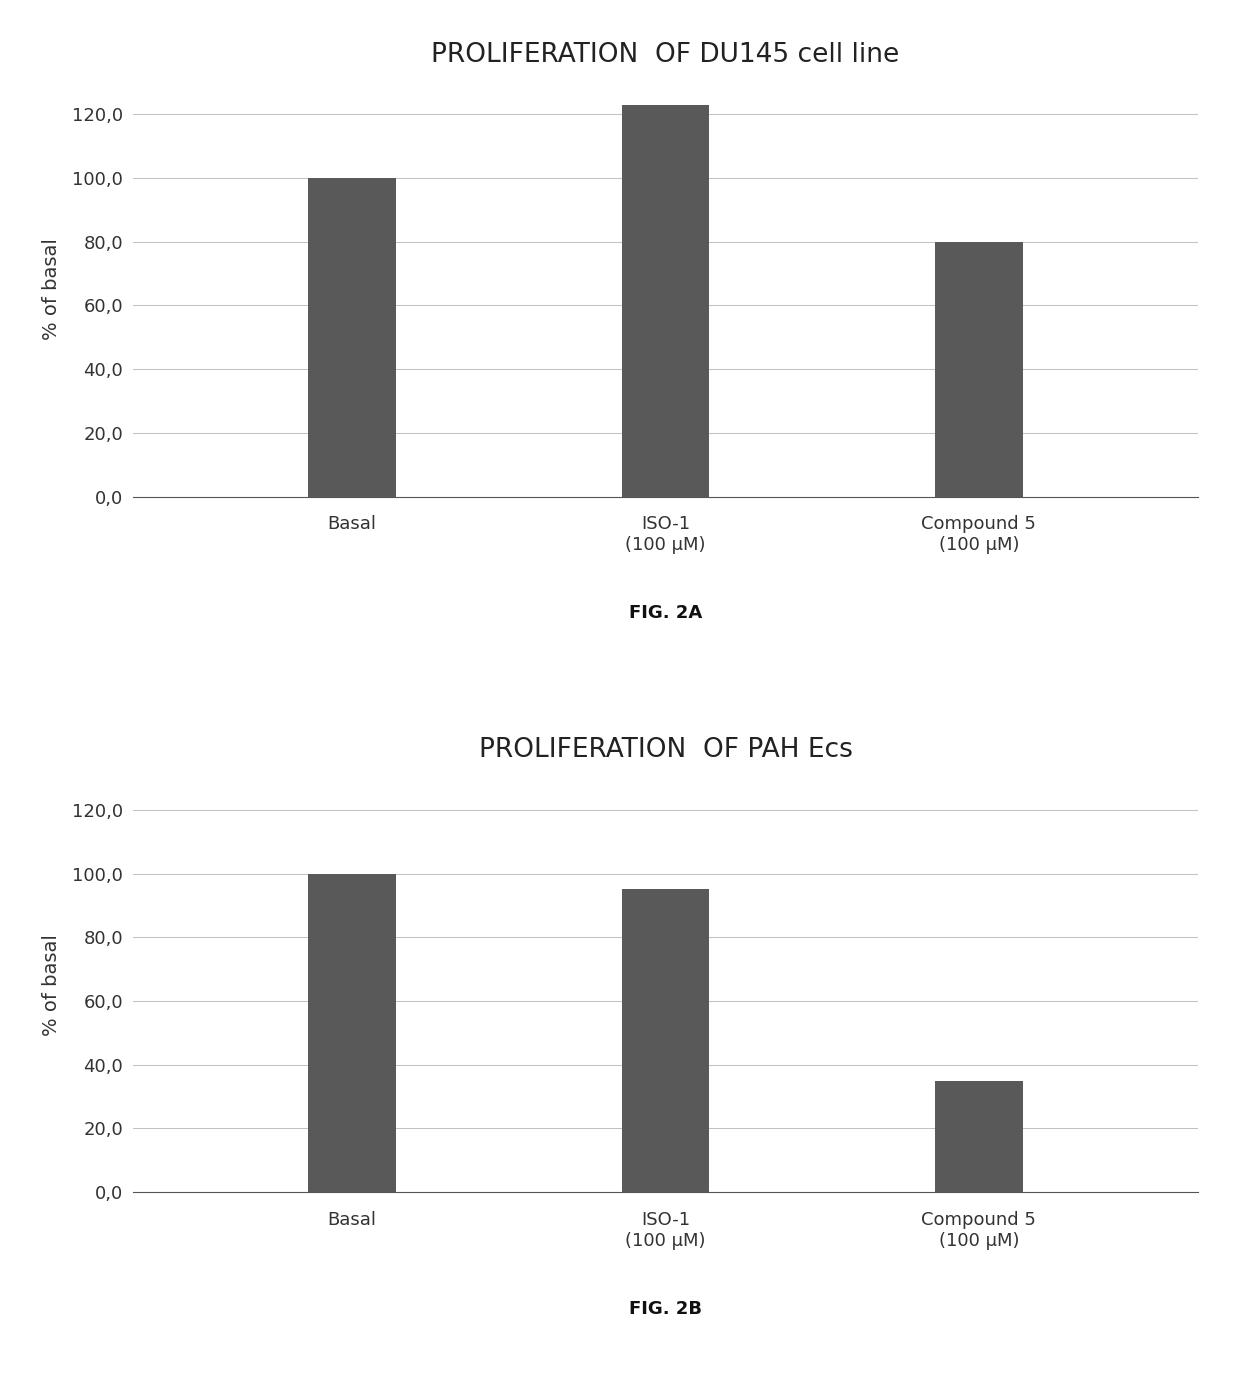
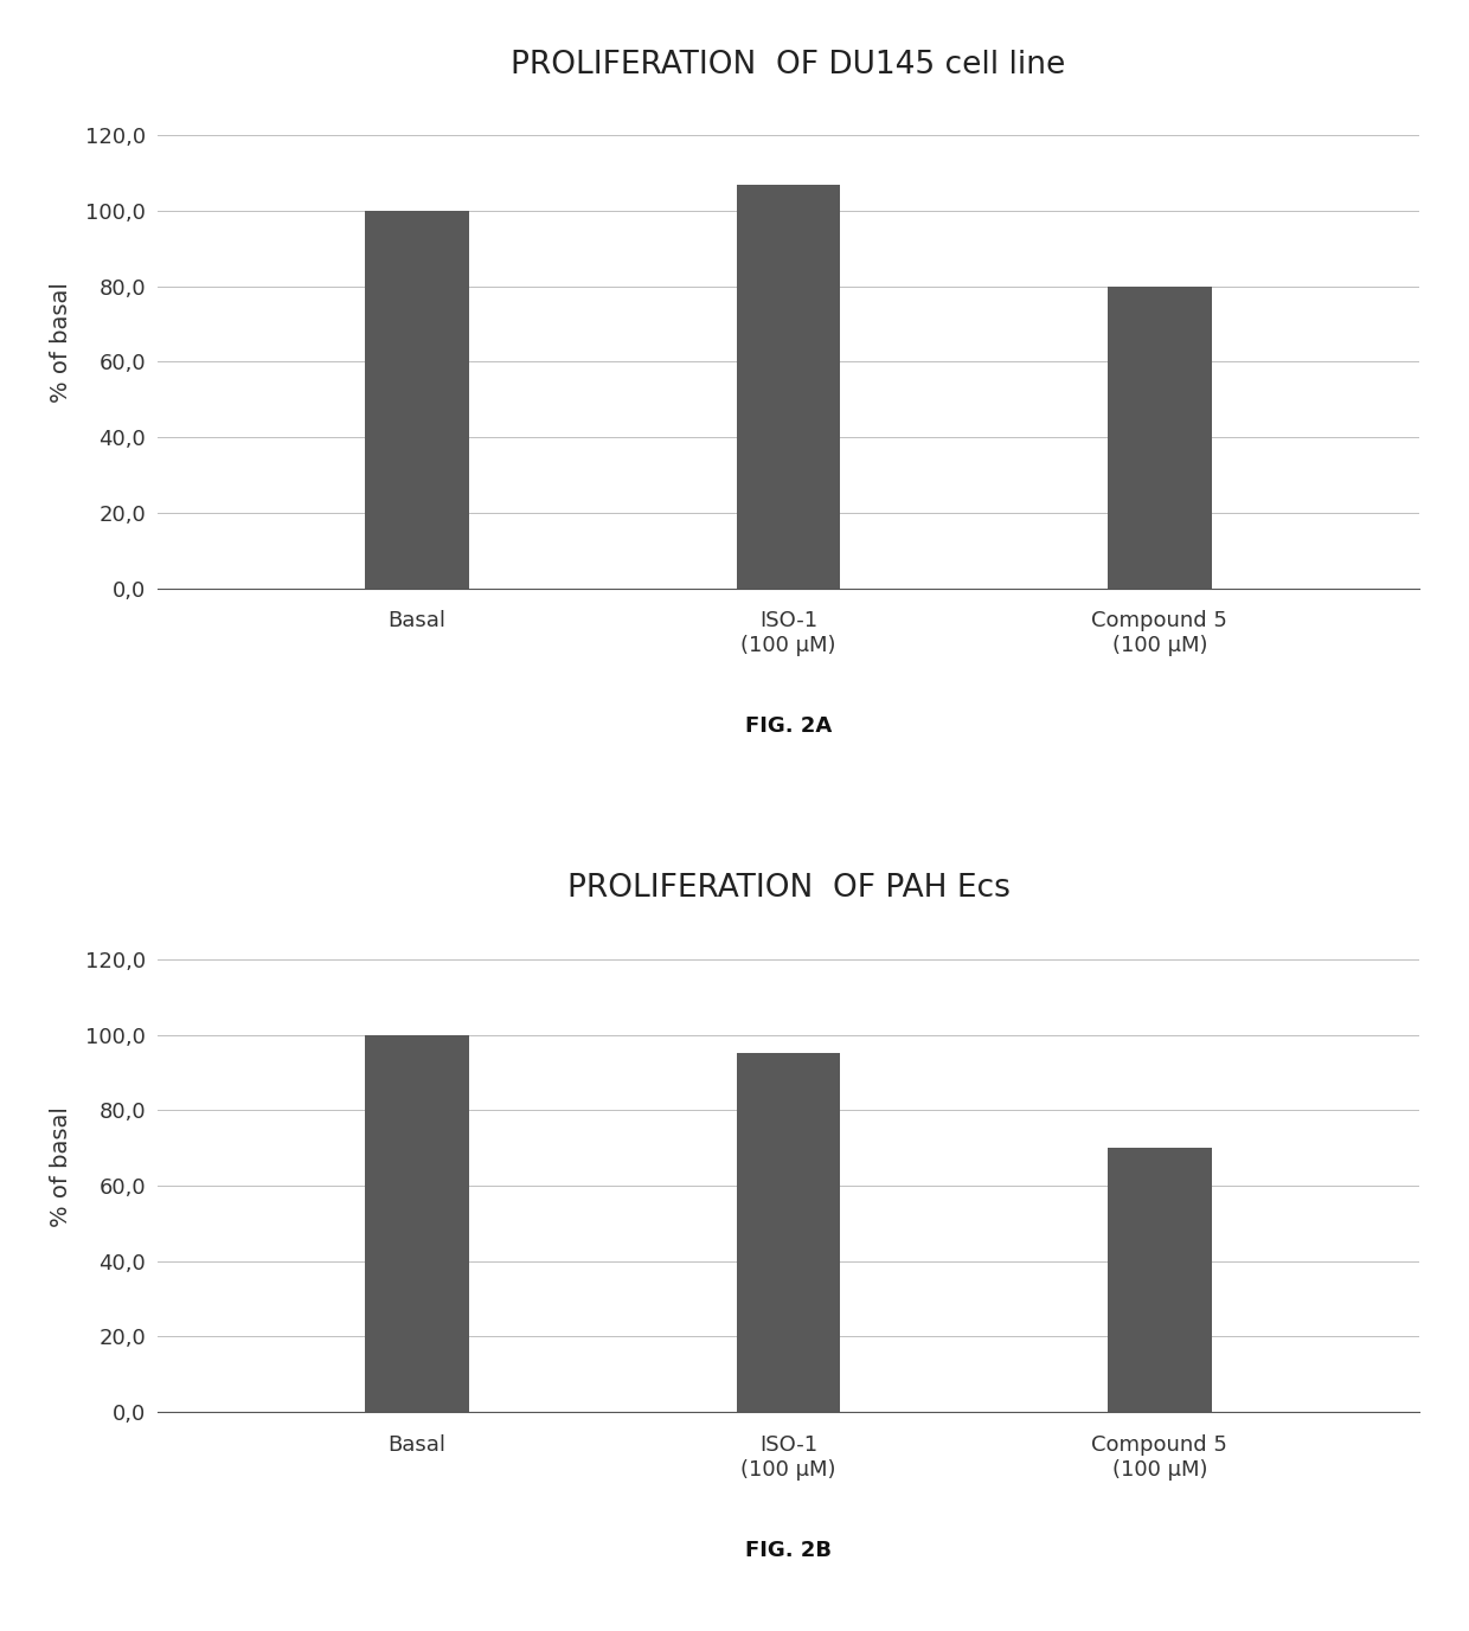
PROLIFERATION OF DU145 cell line/ISO-1 (100 μM): 123 -> 107
PROLIFERATION OF PAH Ecs/Compound 5 (100 μM): 35 -> 70
